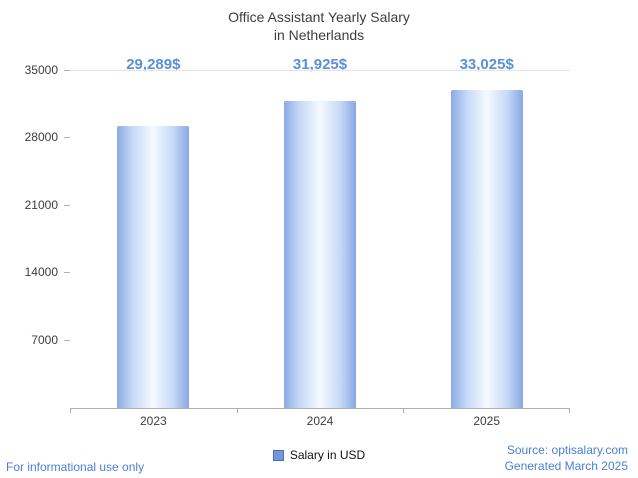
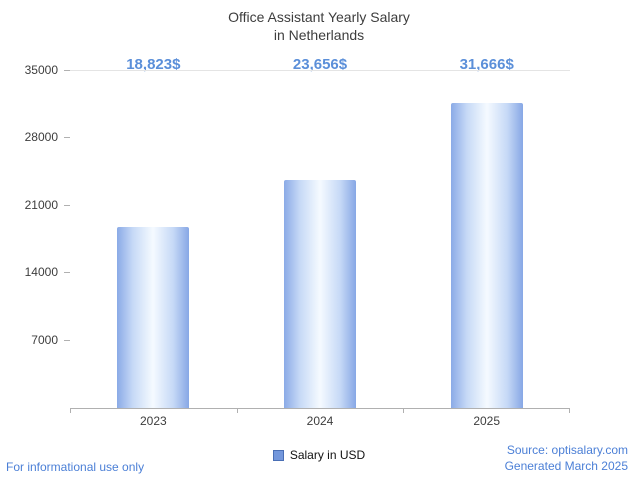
2023: 29,289 -> 18,823
2024: 31,925 -> 23,656
2025: 33,025 -> 31,666
